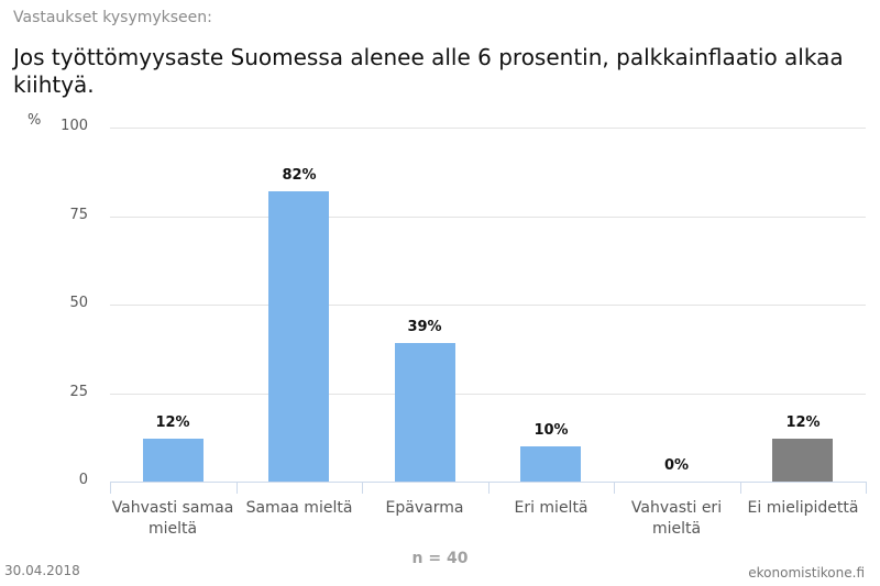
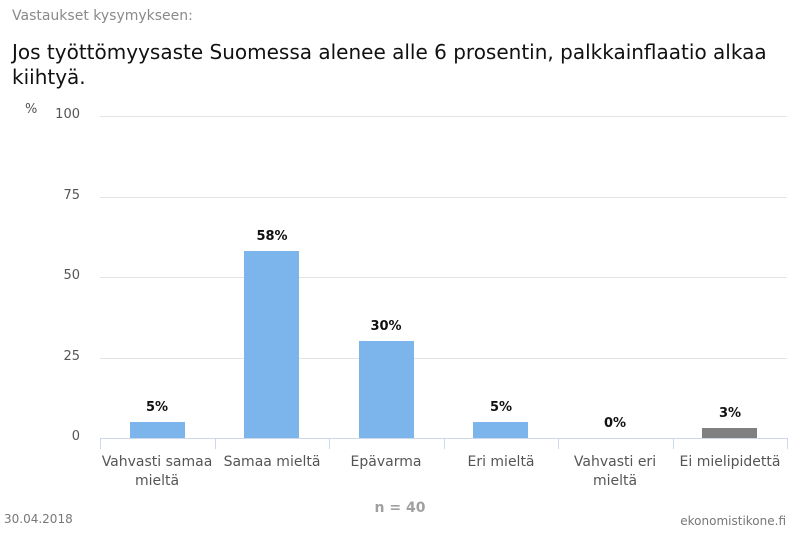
Vahvasti samaa mieltä: 12% -> 5%
Samaa mieltä: 82% -> 58%
Epävarma: 39% -> 30%
Eri mieltä: 10% -> 5%
Ei mielipidettä: 12% -> 3%
